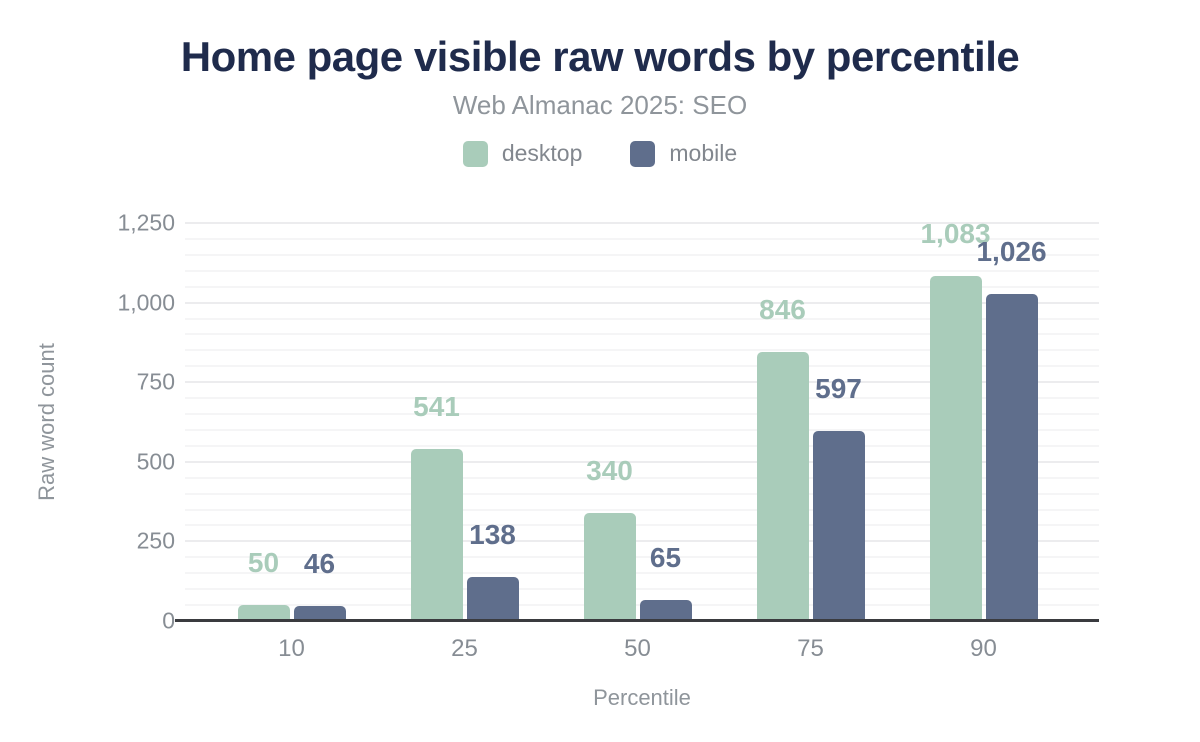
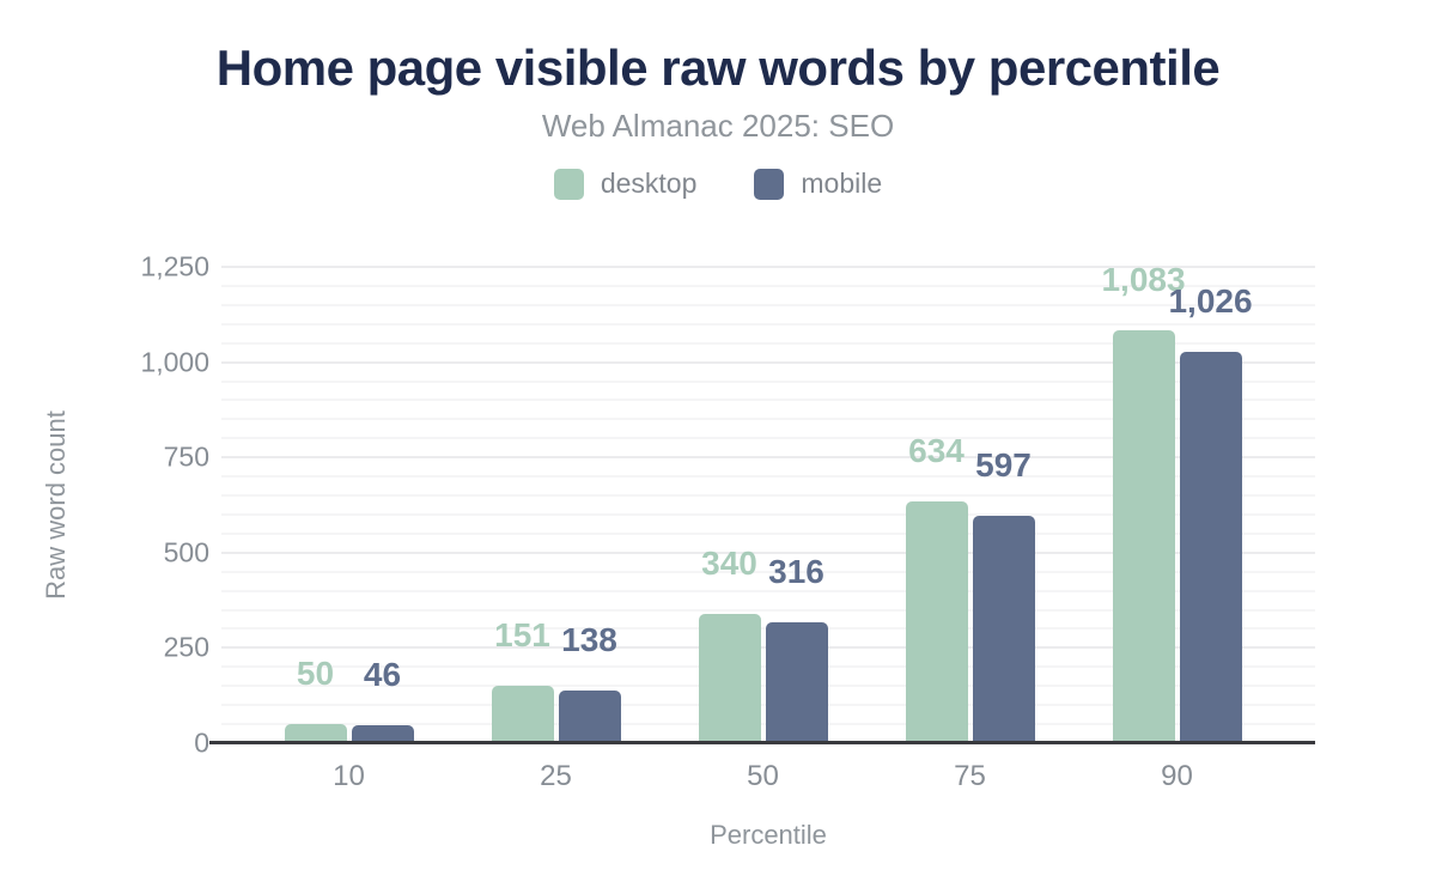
desktop/25: 541 -> 151
mobile/50: 65 -> 316
desktop/75: 846 -> 634
